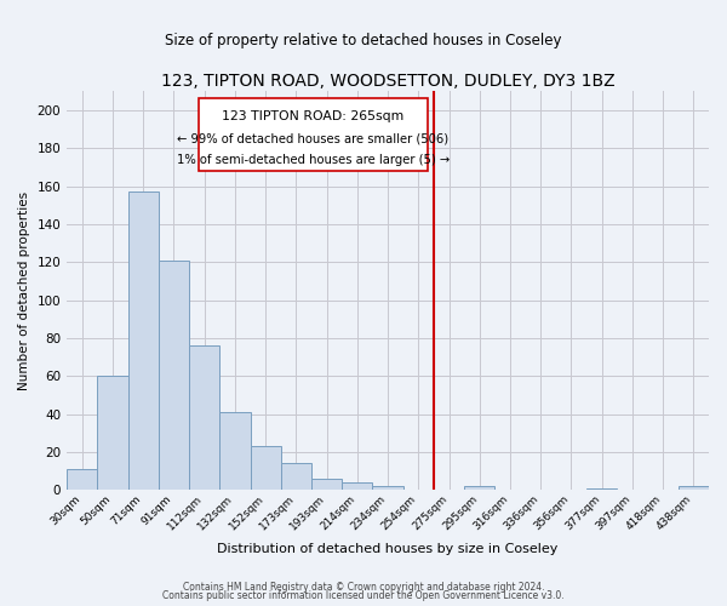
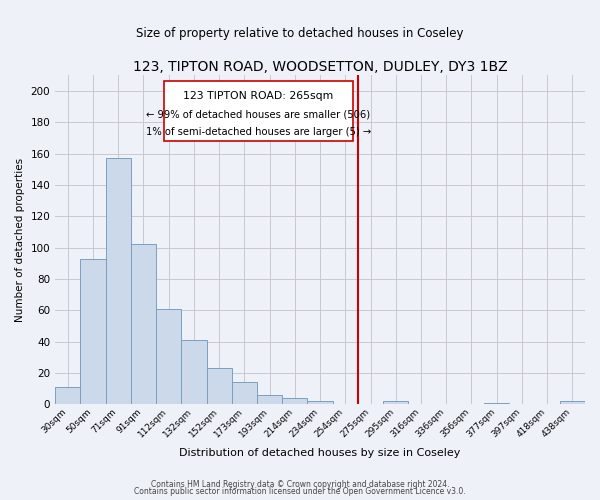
50sqm: 60 -> 93
91sqm: 121 -> 102
112sqm: 76 -> 61
